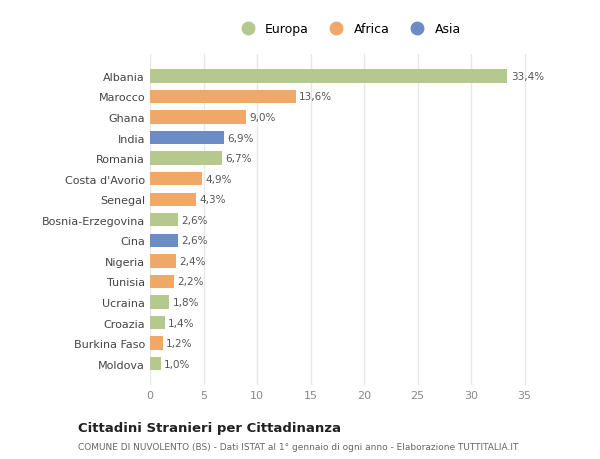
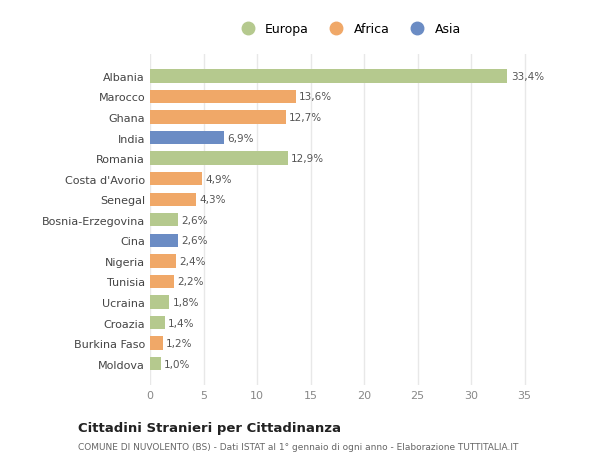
Ghana: 9,0% -> 12,7%
Romania: 6,7% -> 12,9%
